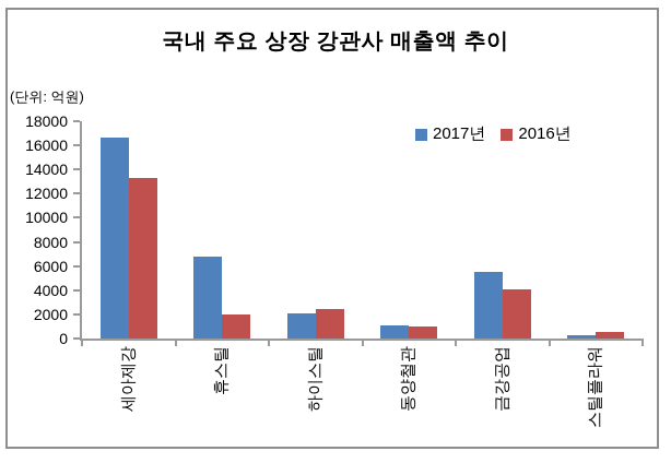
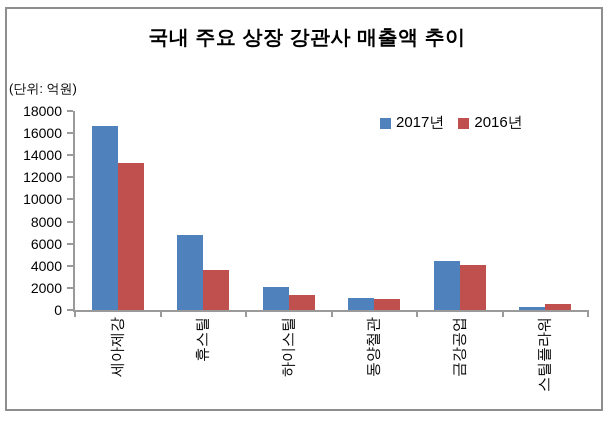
2016년/휴스틸: 2000 -> 3600
2016년/하이스틸: 2400 -> 1400
2017년/금강공업: 5500 -> 4400
